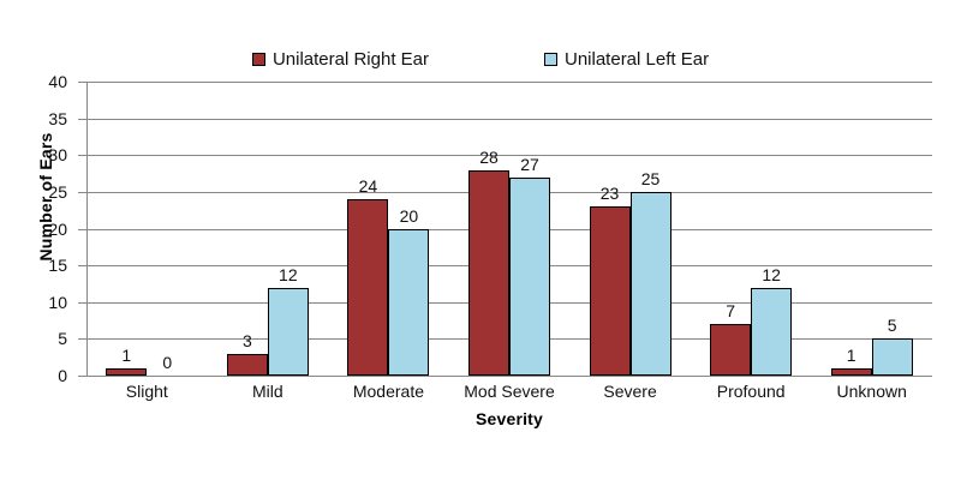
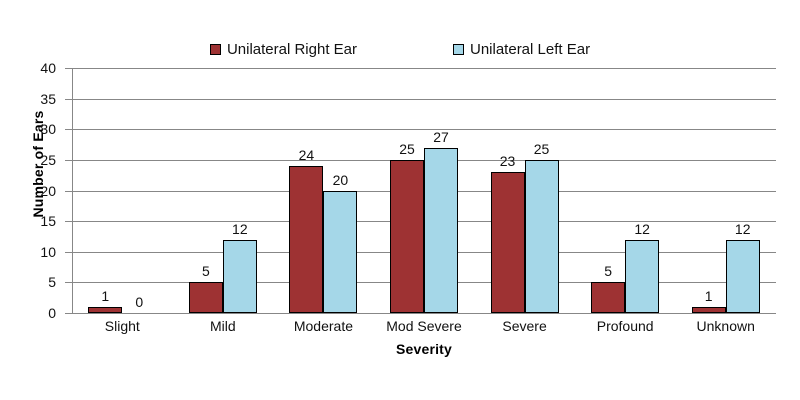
Unilateral Right Ear/Mild: 3 -> 5
Unilateral Right Ear/Mod Severe: 28 -> 25
Unilateral Right Ear/Profound: 7 -> 5
Unilateral Left Ear/Unknown: 5 -> 12
